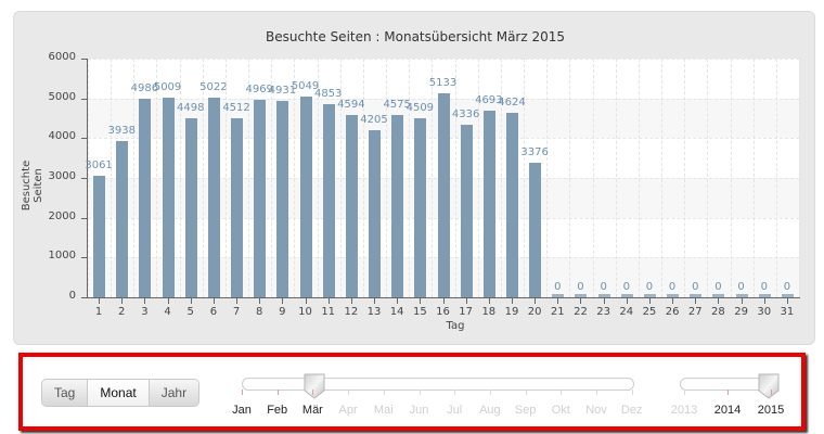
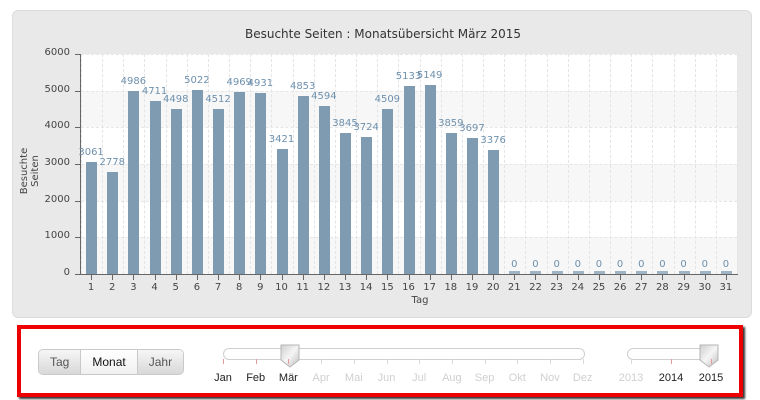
2: 3938 -> 2778
4: 5009 -> 4711
10: 5049 -> 3421
13: 4205 -> 3845
14: 4575 -> 3724
17: 4336 -> 5149
18: 4693 -> 3859
19: 4624 -> 3697
